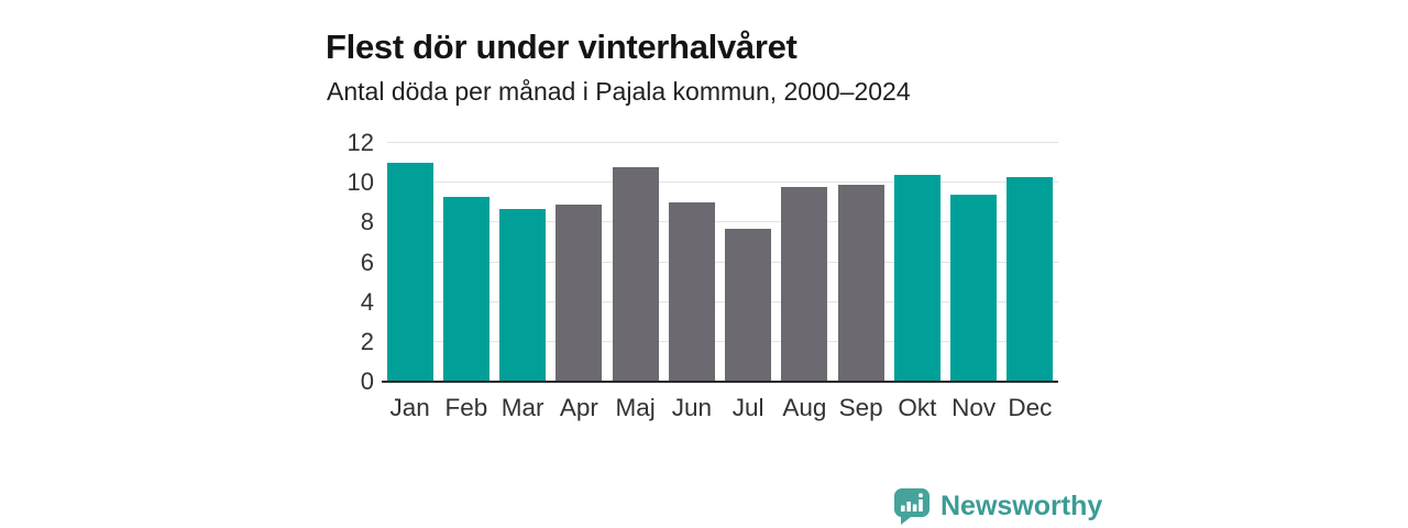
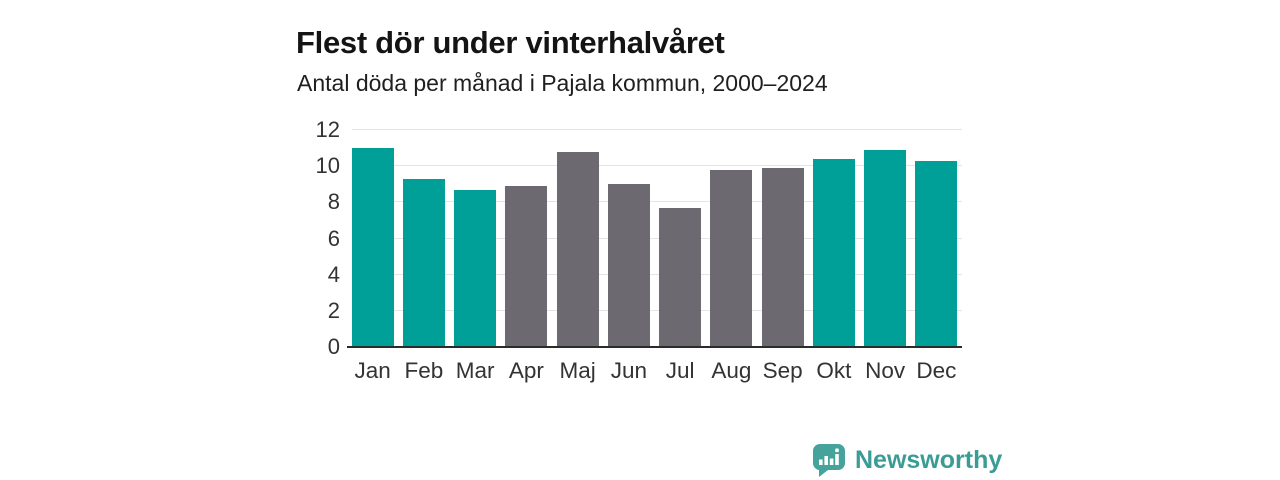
Nov: 9.4 -> 10.9
